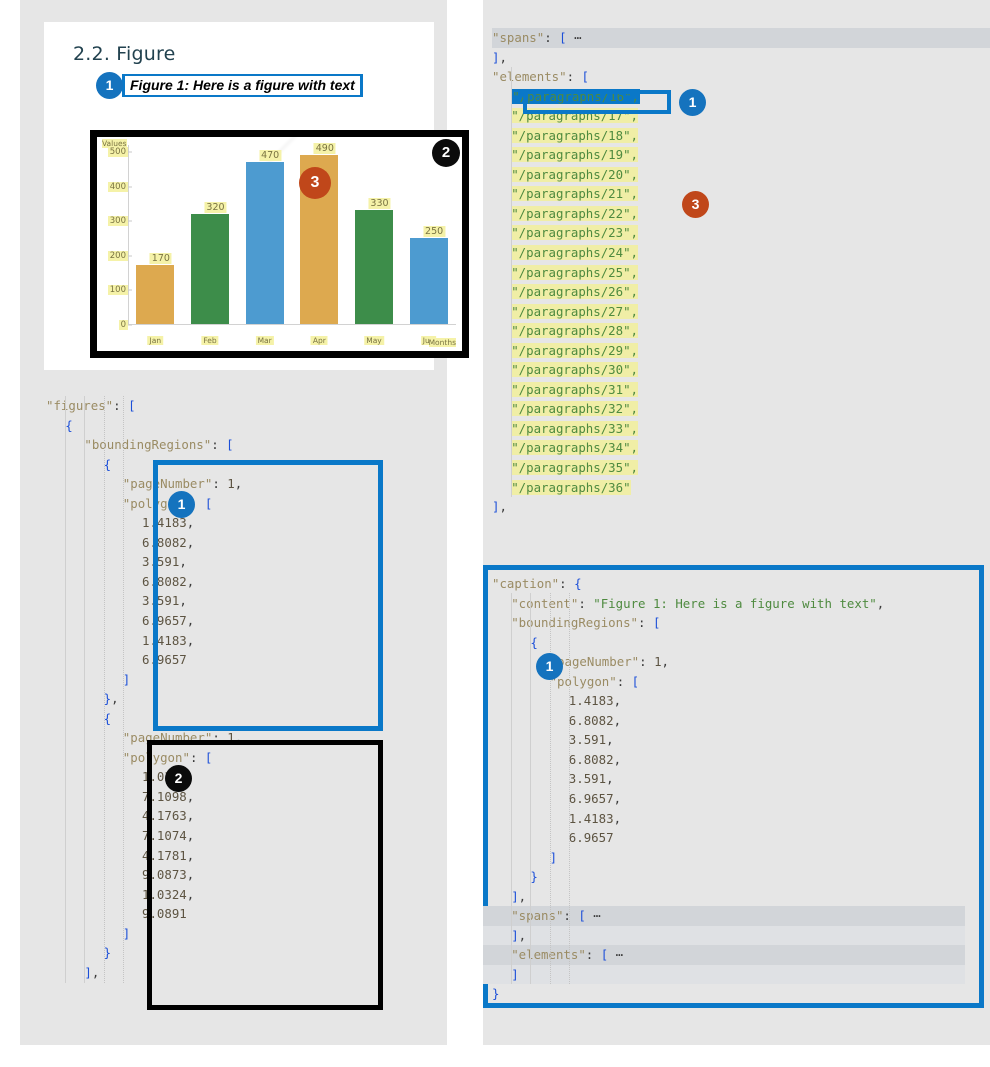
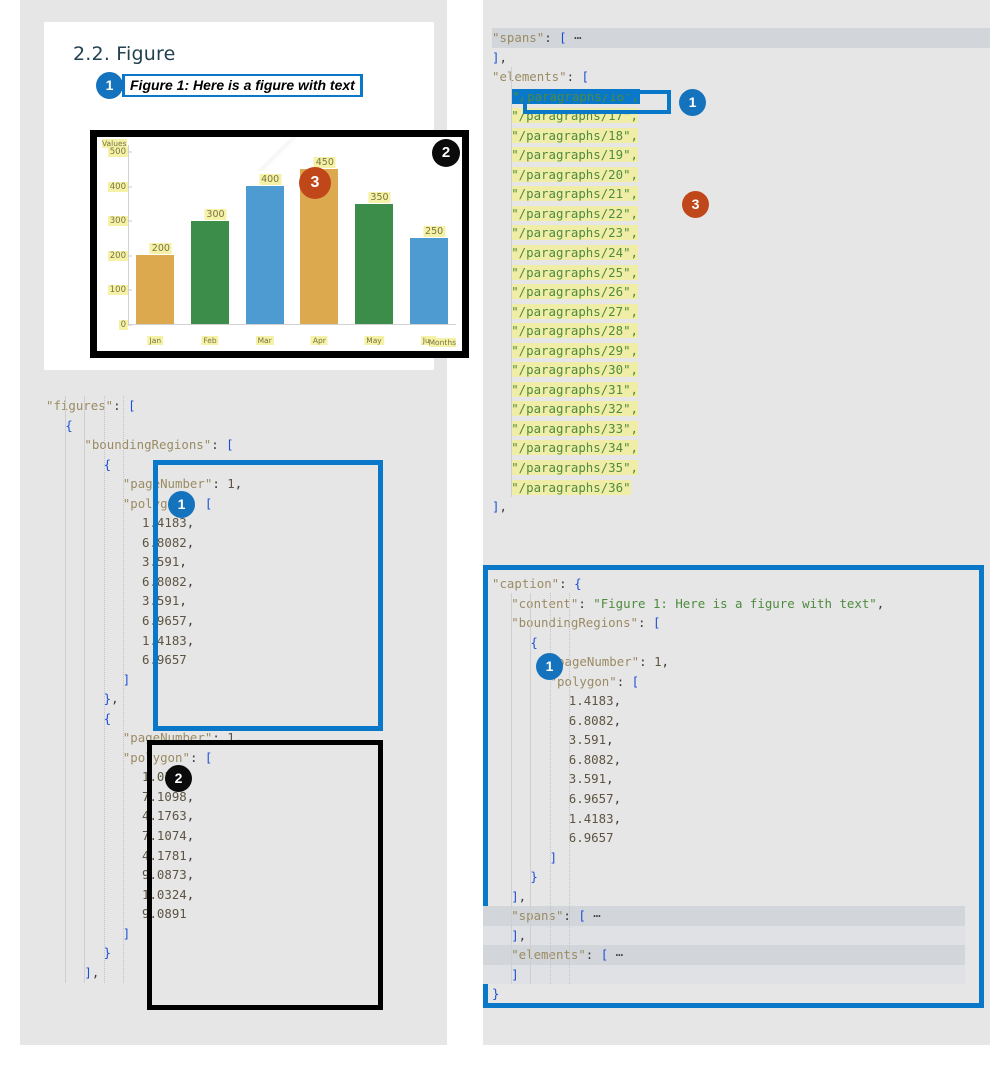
Jan: 170 -> 200
Feb: 320 -> 300
Mar: 470 -> 400
Apr: 490 -> 450
May: 330 -> 350
